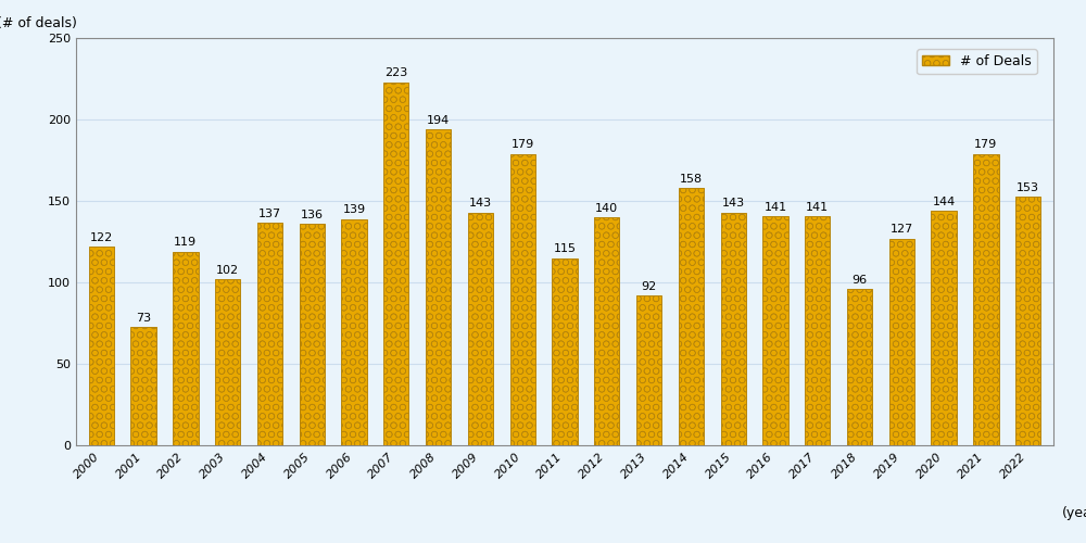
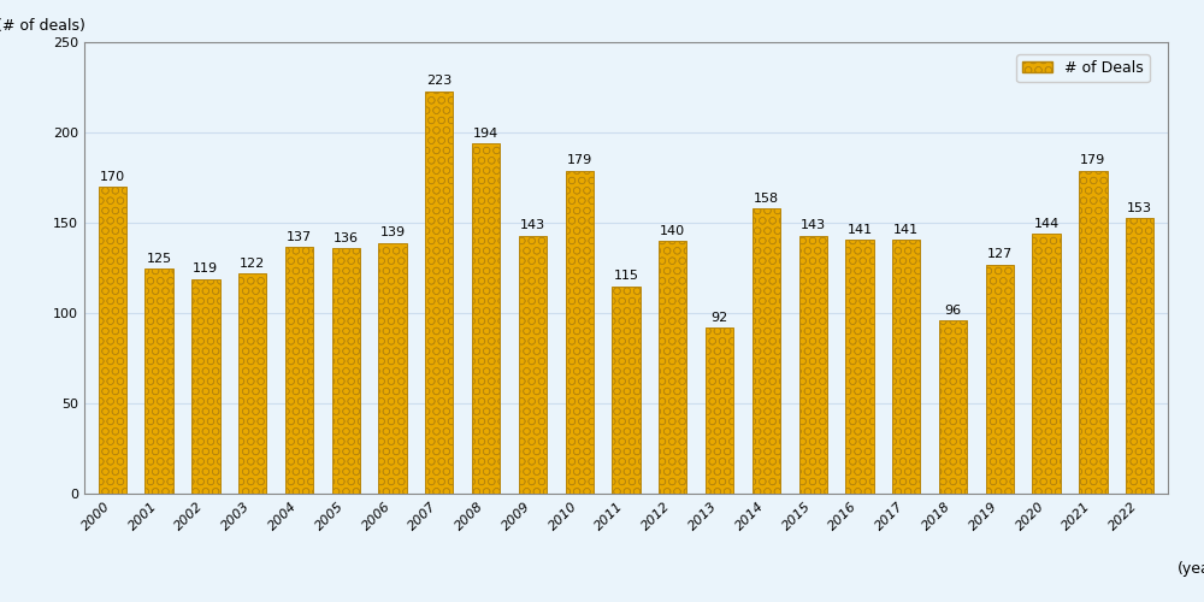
2000: 122 -> 170
2001: 73 -> 125
2003: 102 -> 122
